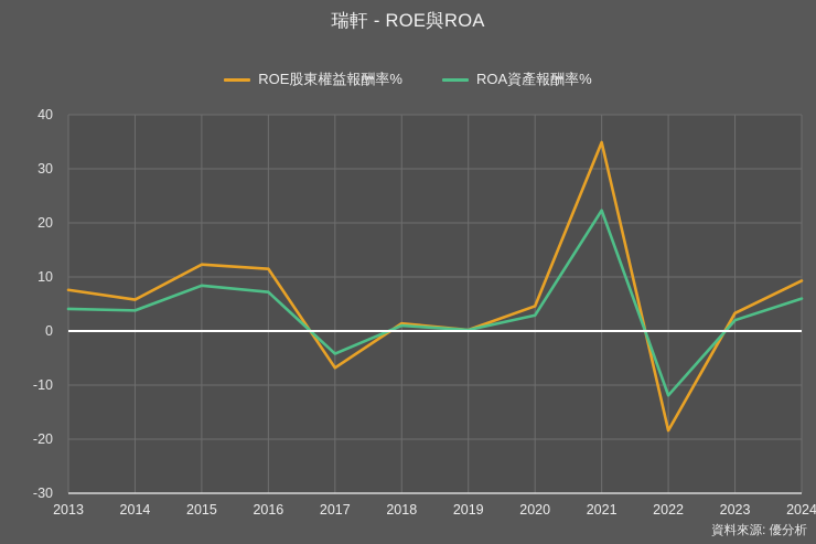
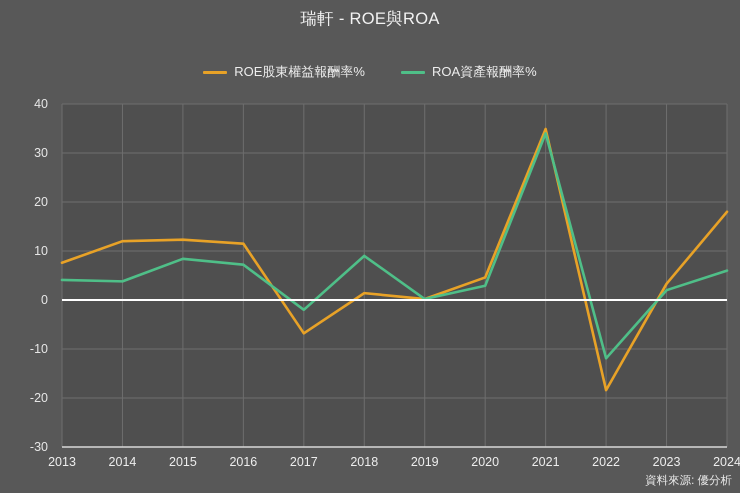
ROE股東權益報酬率%/2014: 6 -> 12
ROA資產報酬率%/2017: -4 -> -2
ROA資產報酬率%/2018: 1 -> 9
ROA資產報酬率%/2021: 22 -> 34
ROE股東權益報酬率%/2024: 9 -> 18
